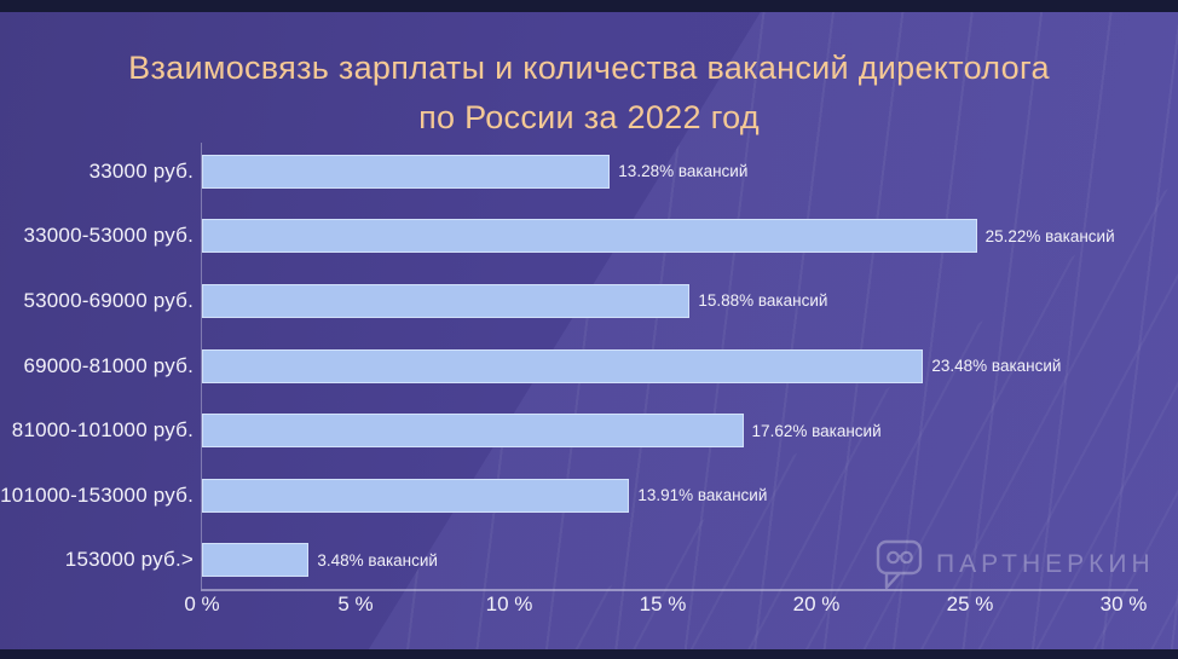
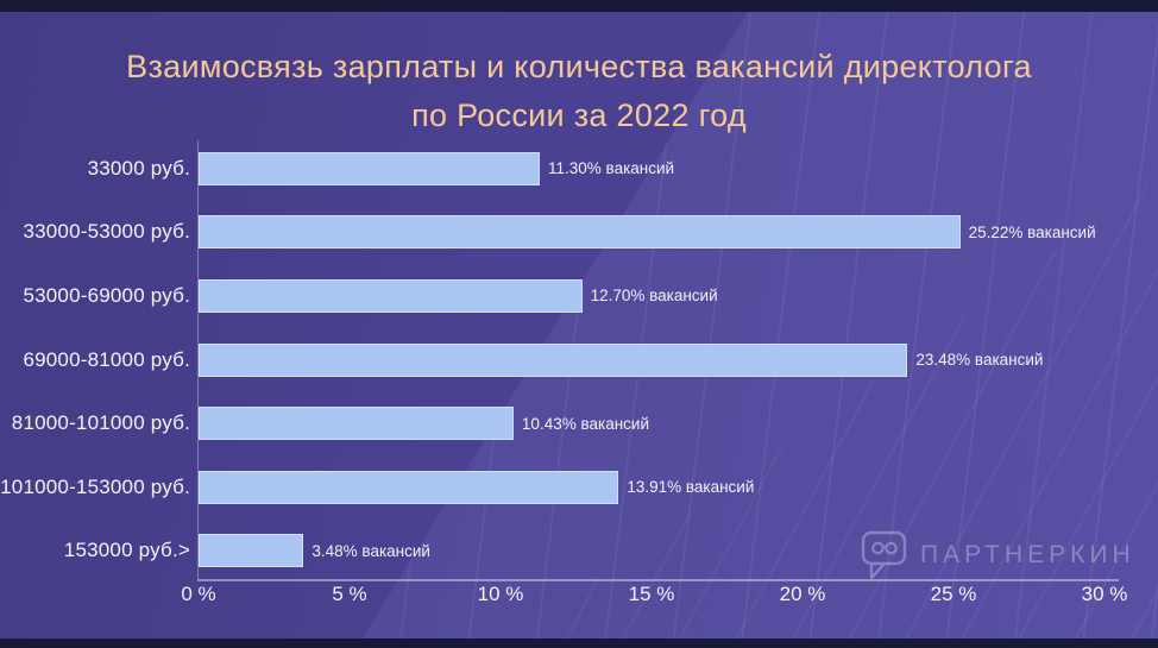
33000 руб.: 13.28% -> 11.30%
53000-69000 руб.: 15.88% -> 12.70%
81000-101000 руб.: 17.62% -> 10.43%
